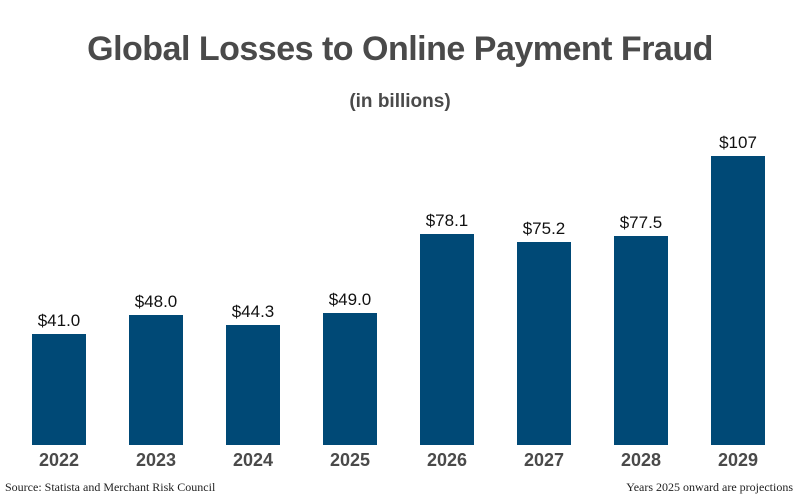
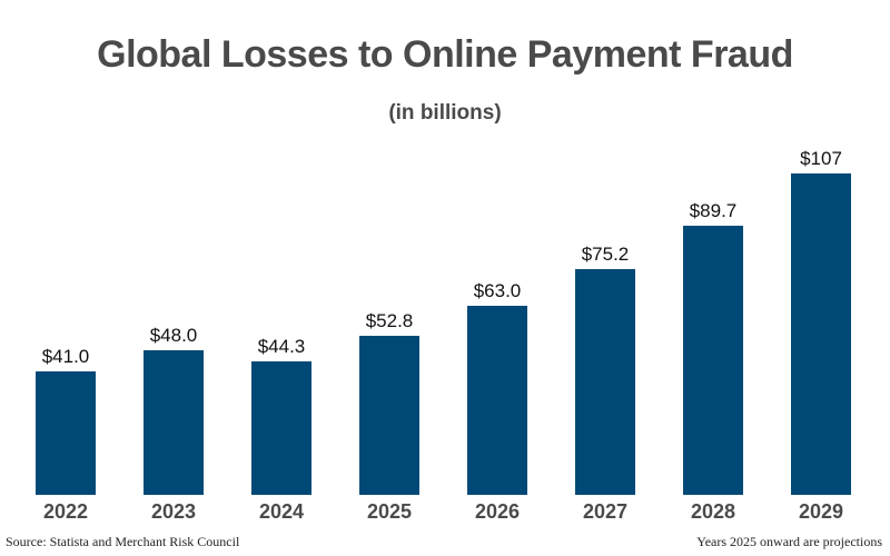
2025: $49.0 -> $52.8
2026: $78.1 -> $63.0
2028: $77.5 -> $89.7
